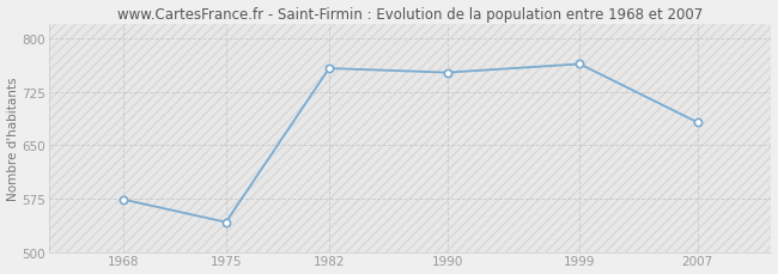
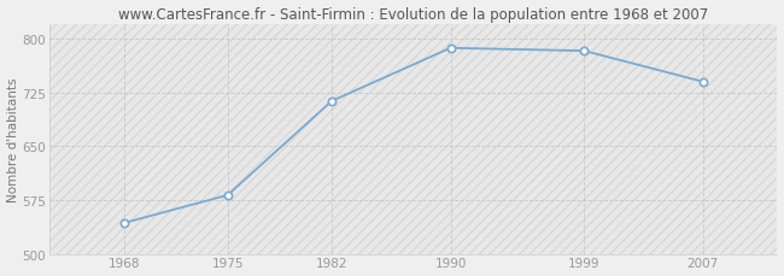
1968: 574 -> 543
1975: 542 -> 582
1982: 758 -> 713
1990: 752 -> 787
1999: 764 -> 783
2007: 682 -> 740
